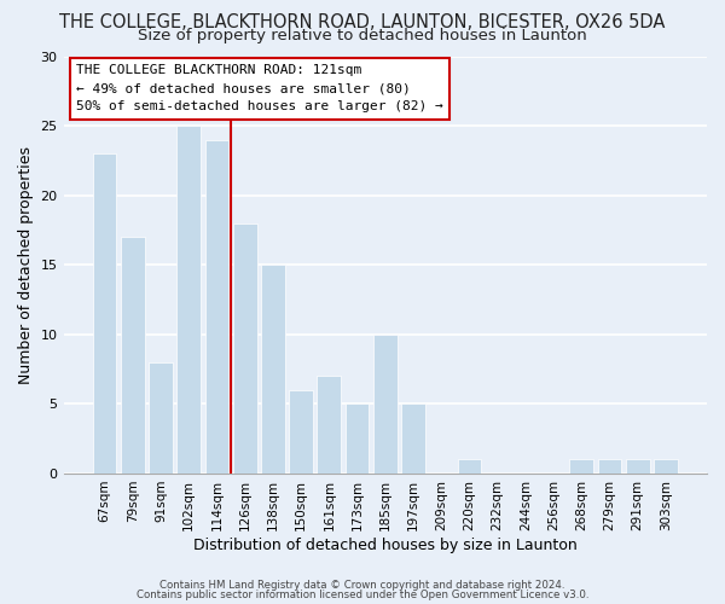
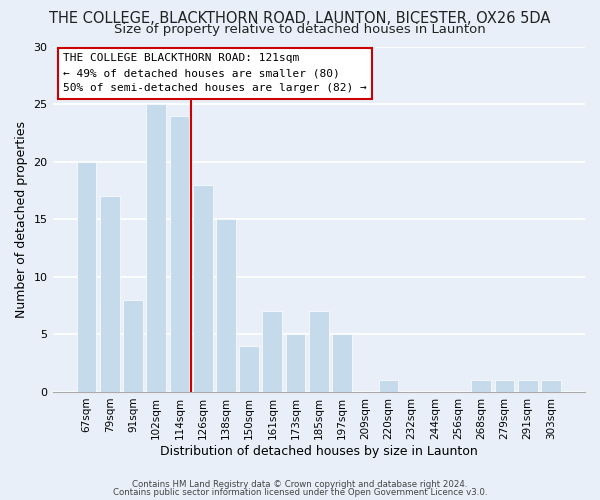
67sqm: 23 -> 20
150sqm: 6 -> 4
185sqm: 10 -> 7
